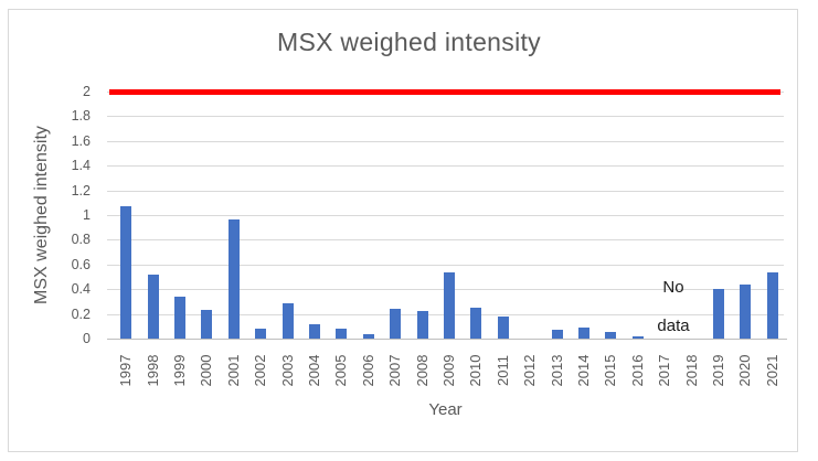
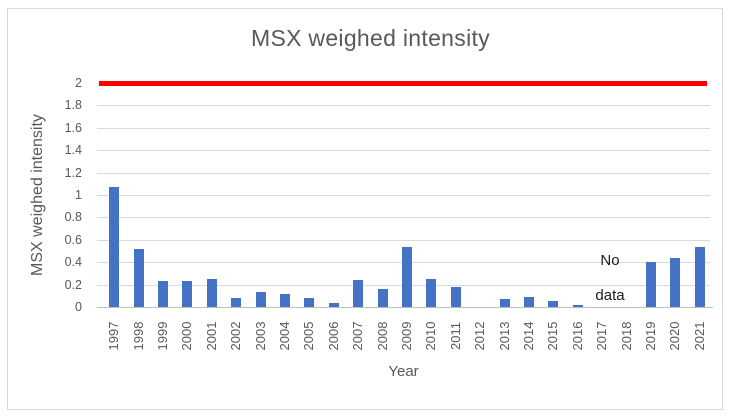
1999: 0.34 -> 0.23
2001: 0.96 -> 0.25
2003: 0.29 -> 0.13
2008: 0.22 -> 0.16
